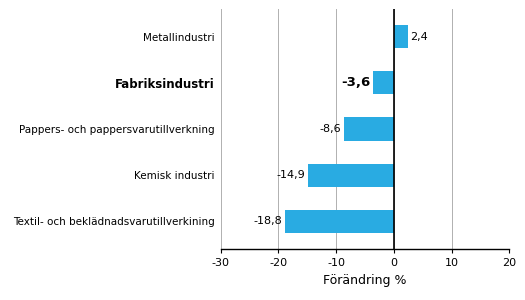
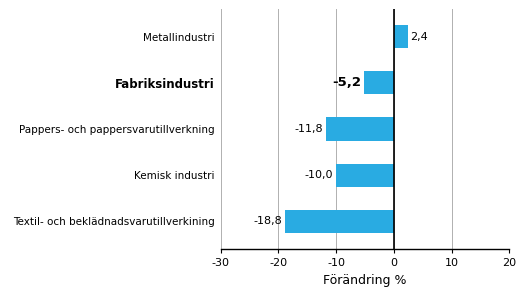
Fabriksindustri: -3,6 -> -5,2
Pappers- och pappersvarutillverkning: -8,6 -> -11,8
Kemisk industri: -14,9 -> -10,0
